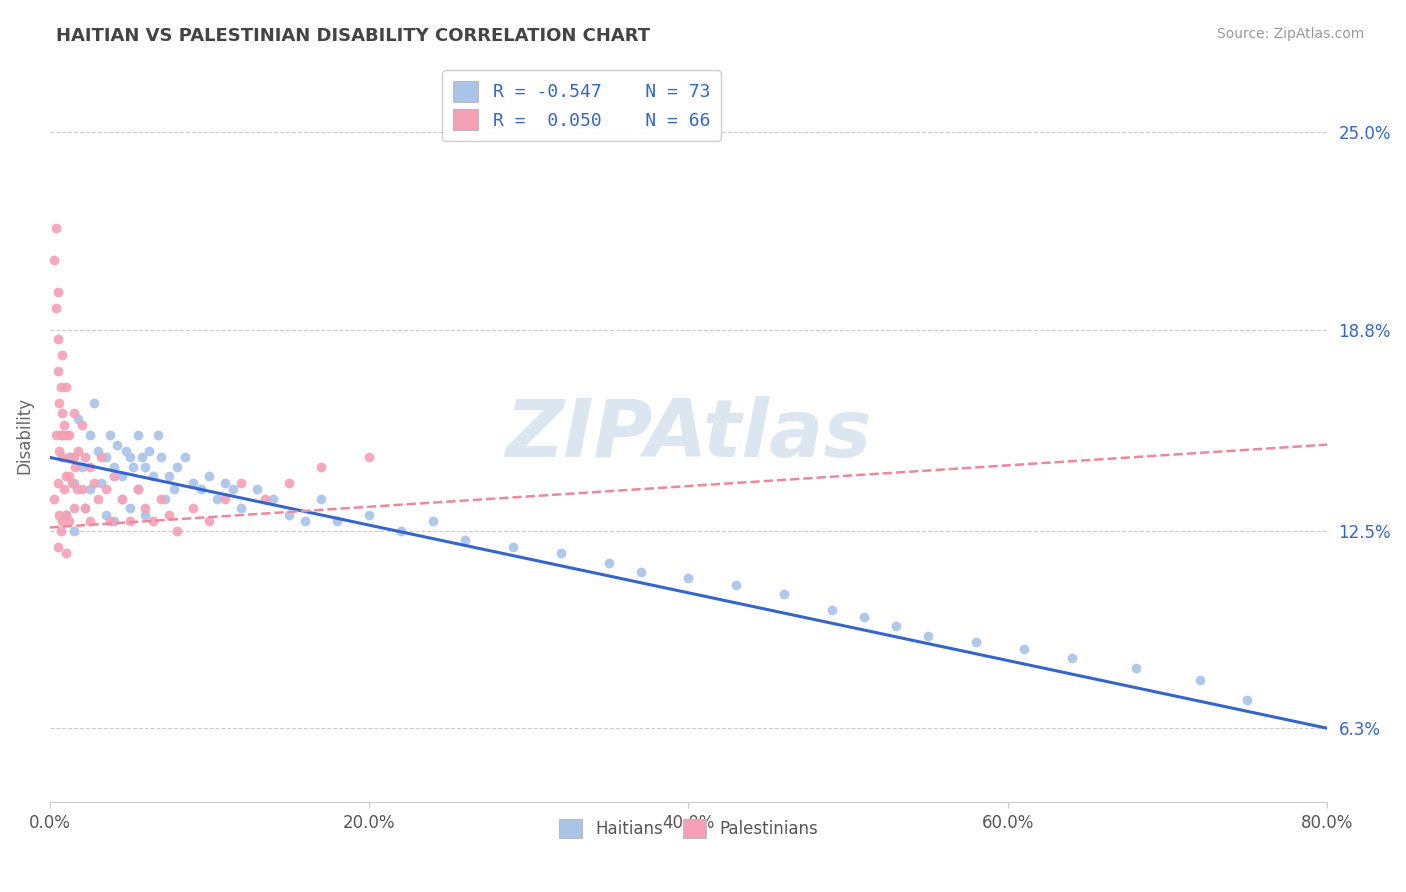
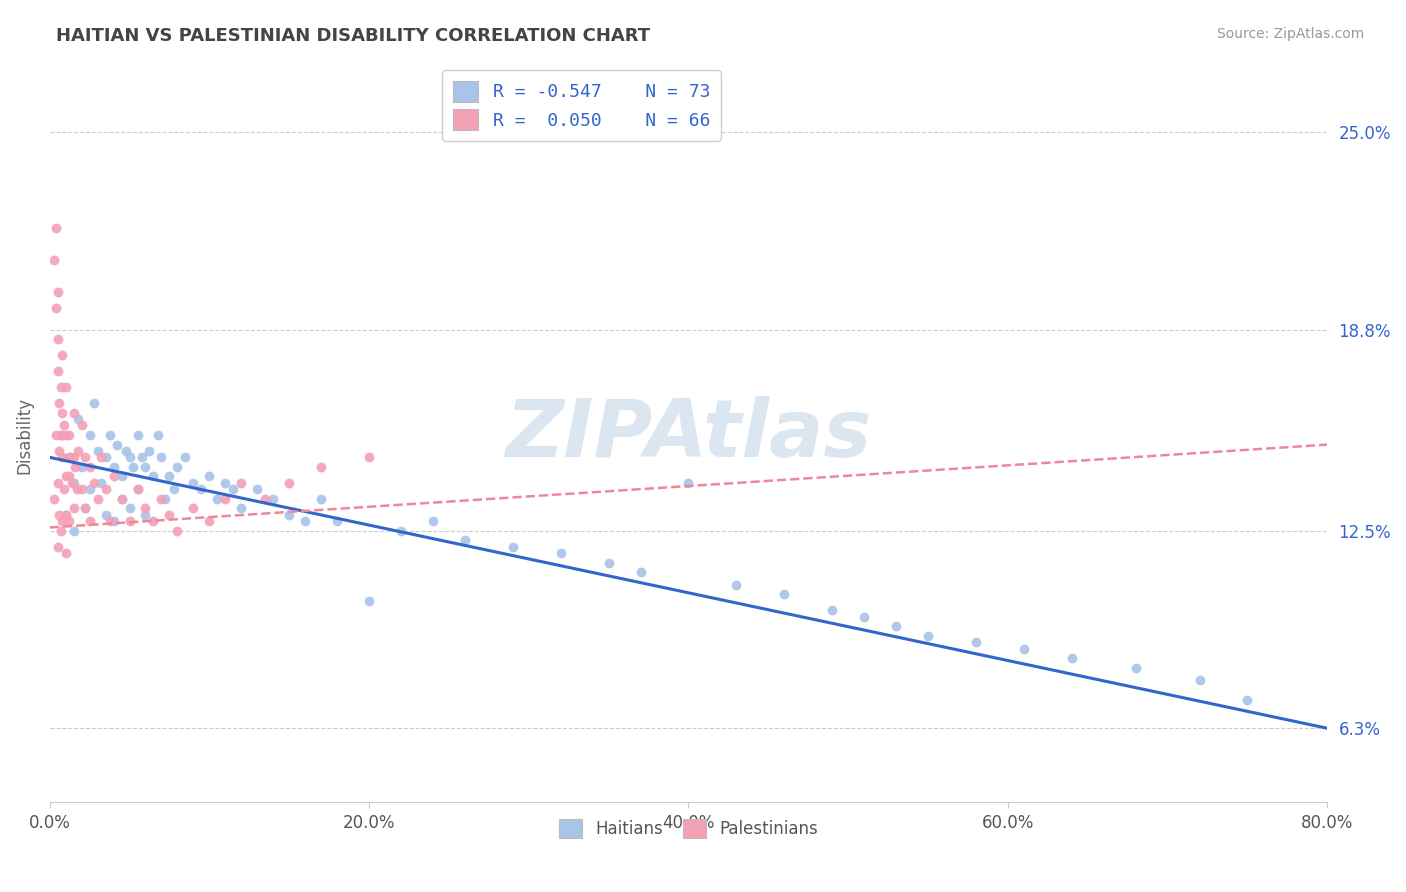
Haitians/20.0%: 13.0% -> 10.3%
Haitians/40.0%: 11.0% -> 14.0%
